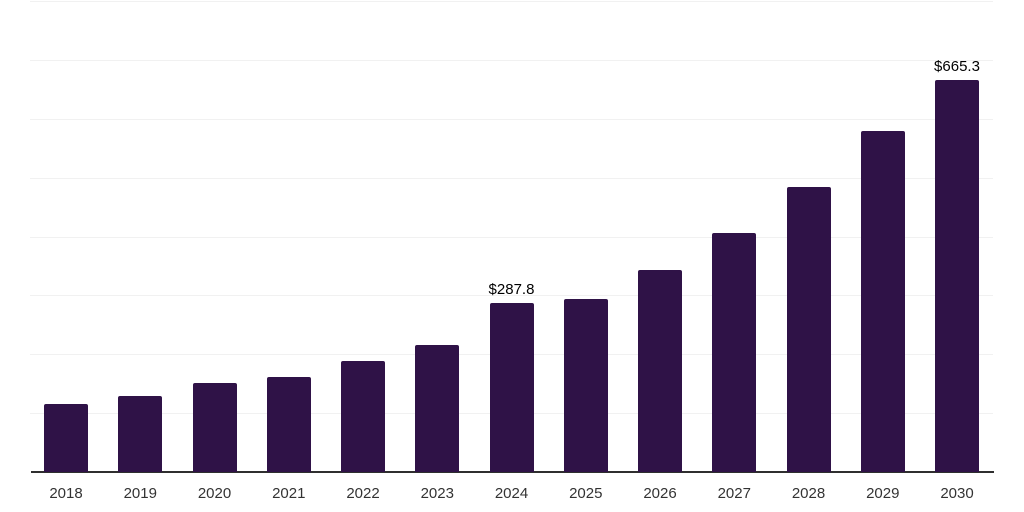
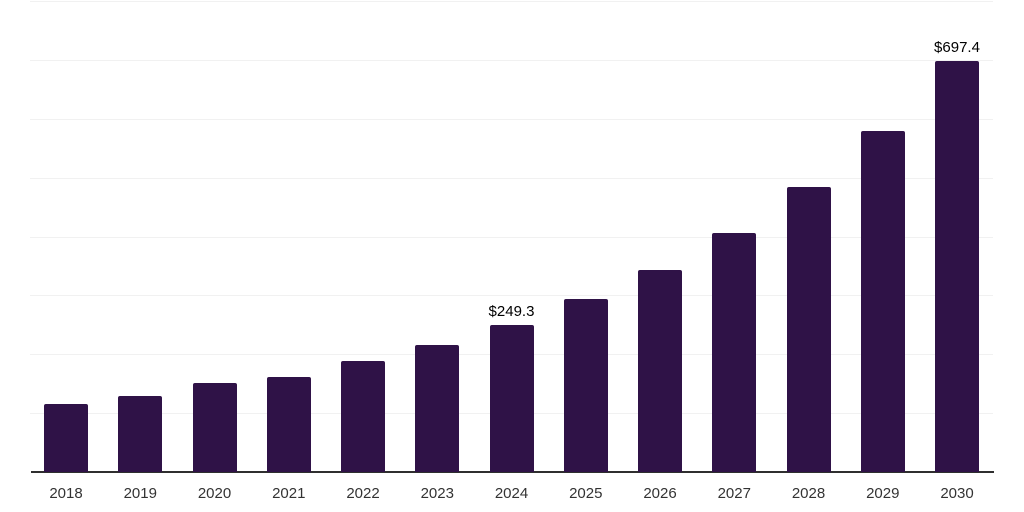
2024: $287.8 -> $249.3
2030: $665.3 -> $697.4
